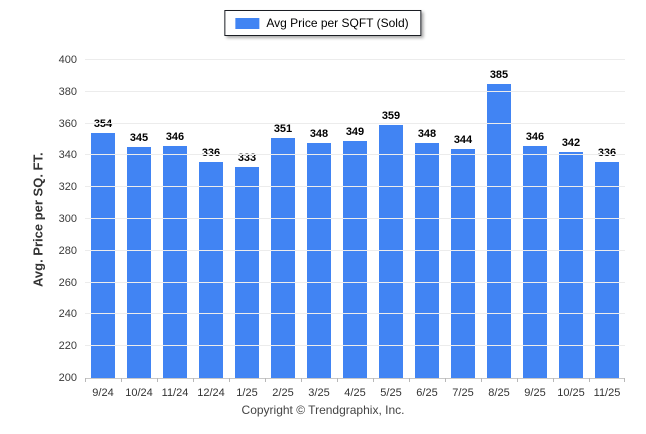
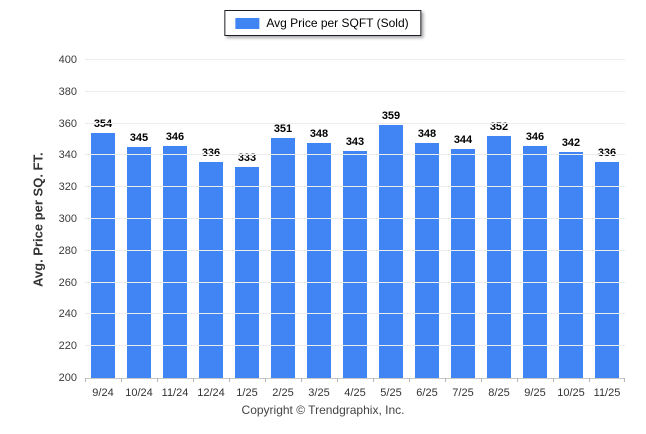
4/25: 349 -> 343
8/25: 385 -> 352
